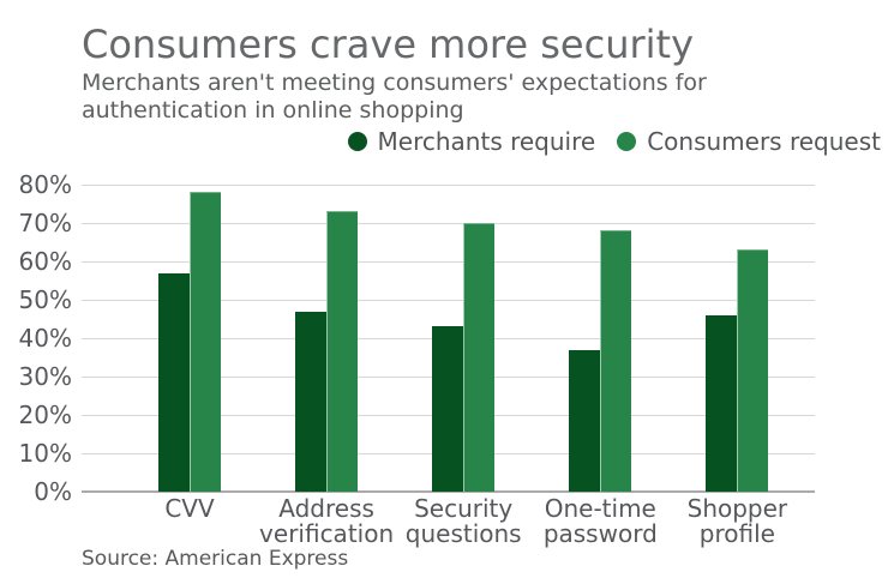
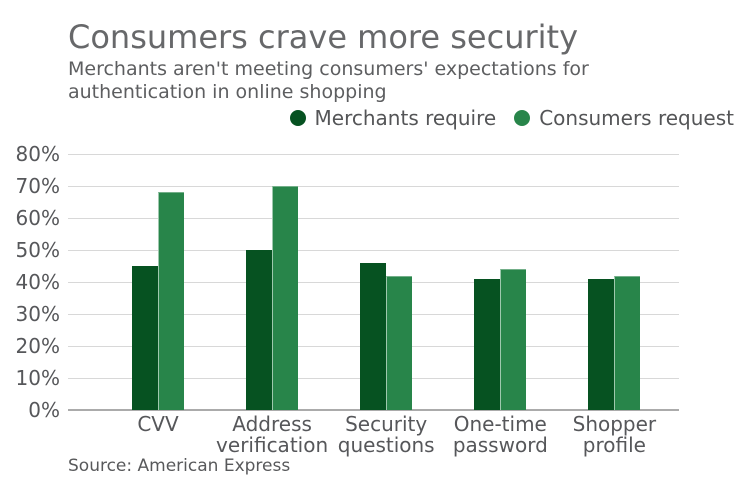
Merchants require/CVV: 57% -> 45%
Consumers request/CVV: 78% -> 68%
Merchants require/Address verification: 47% -> 50%
Consumers request/Address verification: 73% -> 70%
Merchants require/Security questions: 43% -> 46%
Consumers request/Security questions: 70% -> 42%
Merchants require/One-time password: 37% -> 41%
Consumers request/One-time password: 68% -> 44%
Merchants require/Shopper profile: 46% -> 41%
Consumers request/Shopper profile: 63% -> 42%
